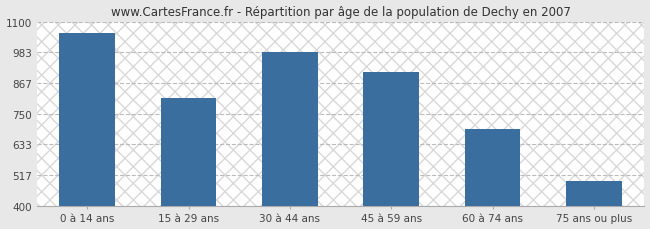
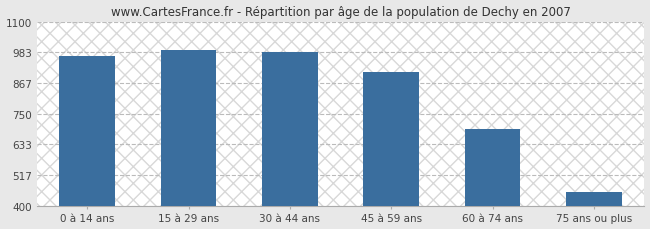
0 à 14 ans: 1055 -> 970
15 à 29 ans: 810 -> 993
75 ans ou plus: 495 -> 453
